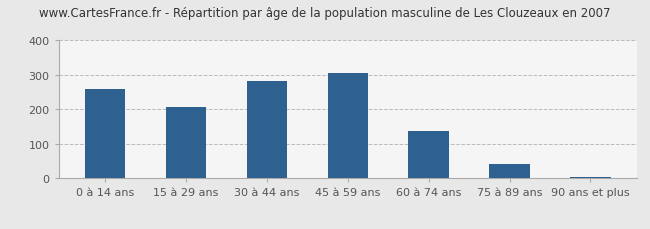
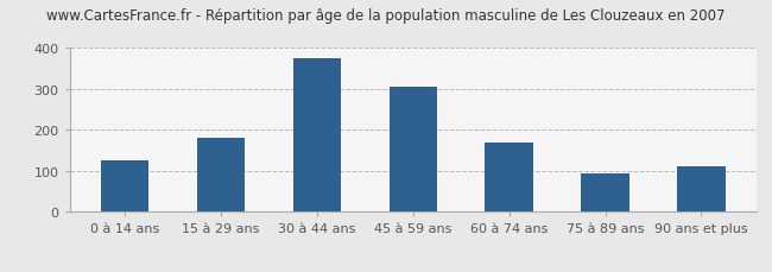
0 à 14 ans: 260 -> 125
15 à 29 ans: 207 -> 180
30 à 44 ans: 281 -> 375
60 à 74 ans: 138 -> 170
75 à 89 ans: 42 -> 95
90 ans et plus: 5 -> 110
